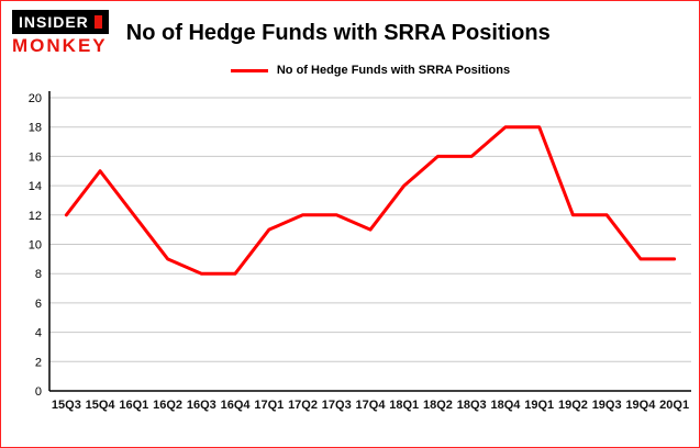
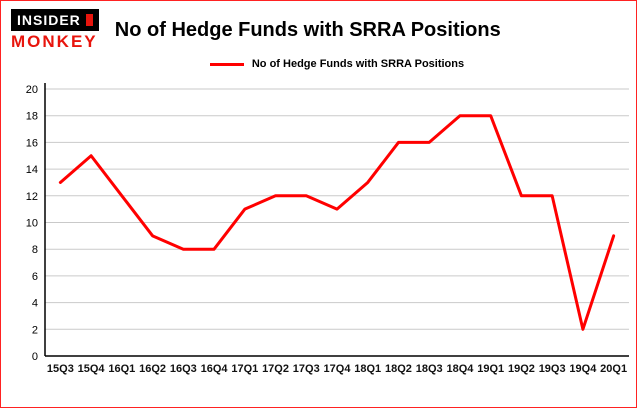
15Q3: 12 -> 13
18Q1: 14 -> 13
19Q4: 9 -> 2
